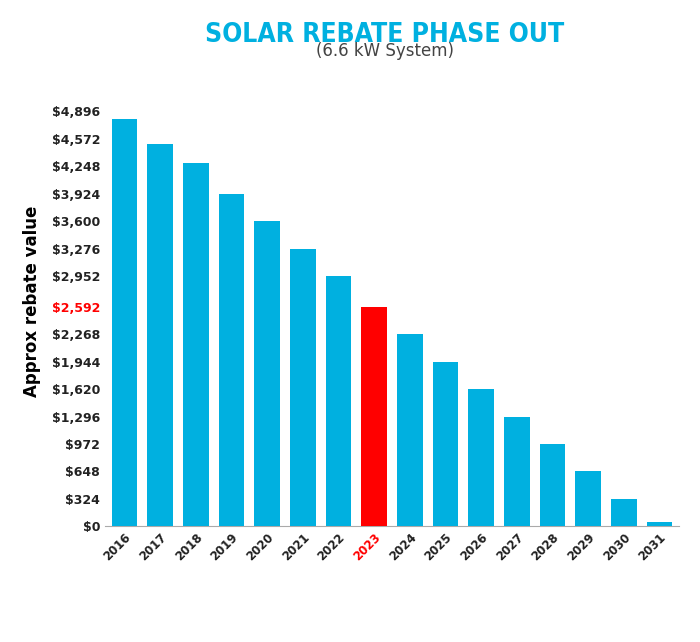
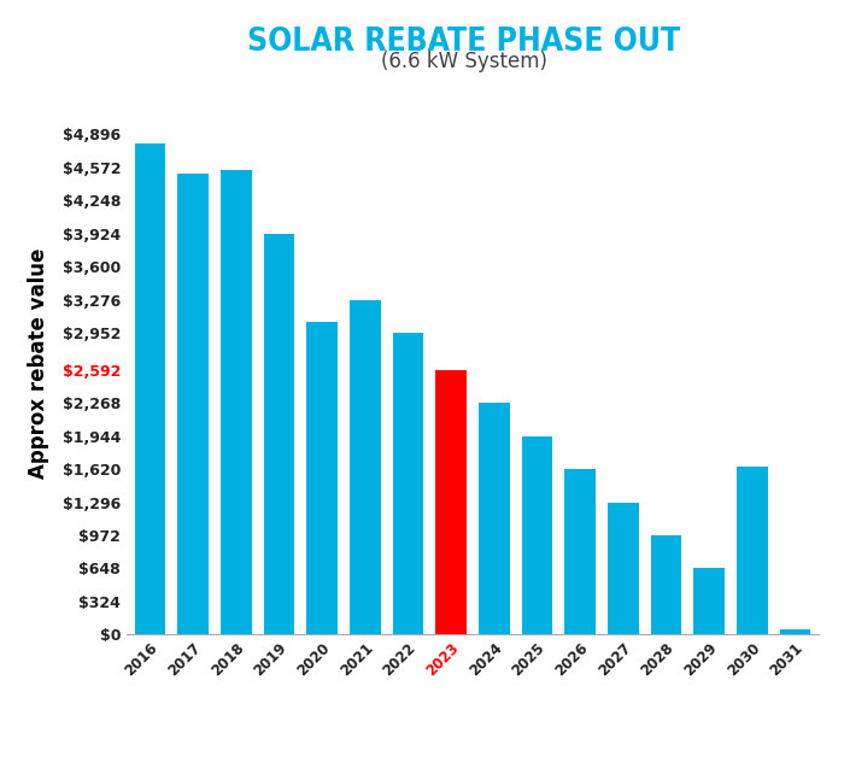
2018: $4,280 -> $4,540
2020: $3,600 -> $3,060
2030: $320 -> $1,640
